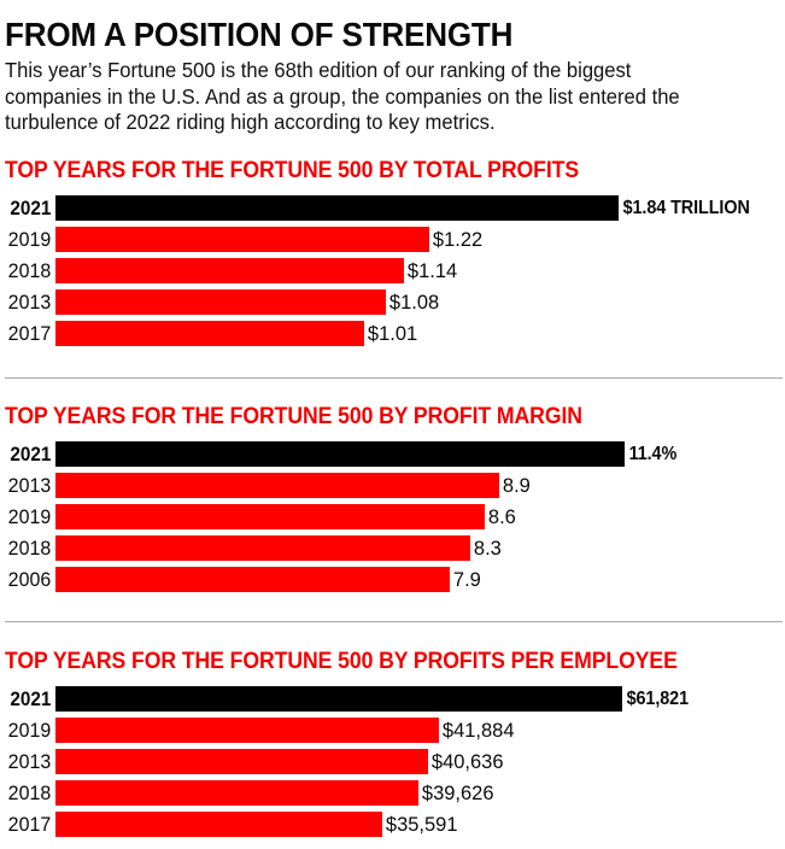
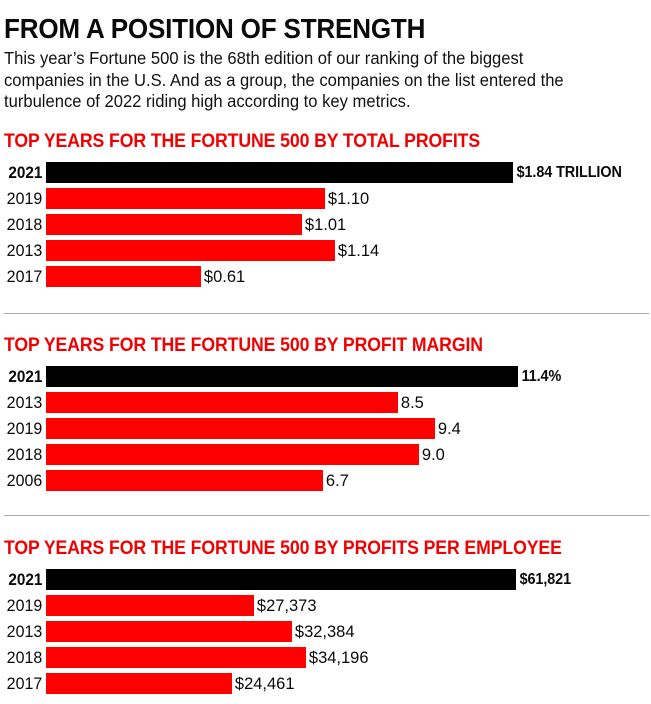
TOP YEARS FOR THE FORTUNE 500 BY TOTAL PROFITS/2019: $1.22 -> $1.10
TOP YEARS FOR THE FORTUNE 500 BY TOTAL PROFITS/2018: $1.14 -> $1.01
TOP YEARS FOR THE FORTUNE 500 BY TOTAL PROFITS/2013: $1.08 -> $1.14
TOP YEARS FOR THE FORTUNE 500 BY TOTAL PROFITS/2017: $1.01 -> $0.61
TOP YEARS FOR THE FORTUNE 500 BY PROFIT MARGIN/2013: 8.9 -> 8.5
TOP YEARS FOR THE FORTUNE 500 BY PROFIT MARGIN/2019: 8.6 -> 9.4
TOP YEARS FOR THE FORTUNE 500 BY PROFIT MARGIN/2018: 8.3 -> 9.0
TOP YEARS FOR THE FORTUNE 500 BY PROFIT MARGIN/2006: 7.9 -> 6.7
TOP YEARS FOR THE FORTUNE 500 BY PROFITS PER EMPLOYEE/2019: $41,884 -> $27,373
TOP YEARS FOR THE FORTUNE 500 BY PROFITS PER EMPLOYEE/2013: $40,636 -> $32,384
TOP YEARS FOR THE FORTUNE 500 BY PROFITS PER EMPLOYEE/2018: $39,626 -> $34,196
TOP YEARS FOR THE FORTUNE 500 BY PROFITS PER EMPLOYEE/2017: $35,591 -> $24,461
